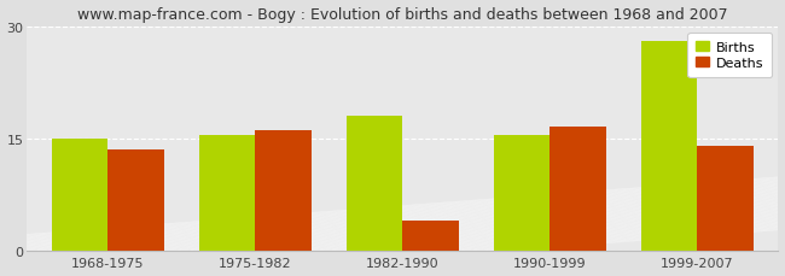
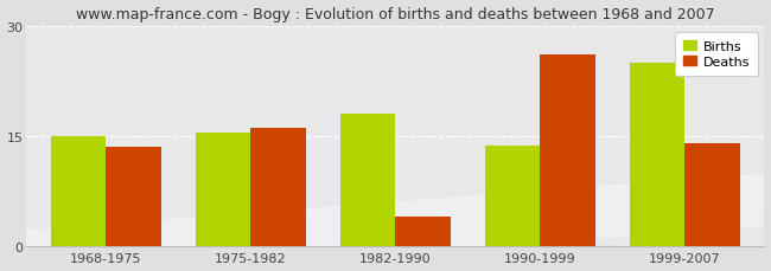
Births/1990-1999: 15.5 -> 13.6
Deaths/1990-1999: 16.5 -> 26.0
Births/1999-2007: 28.0 -> 25.0
